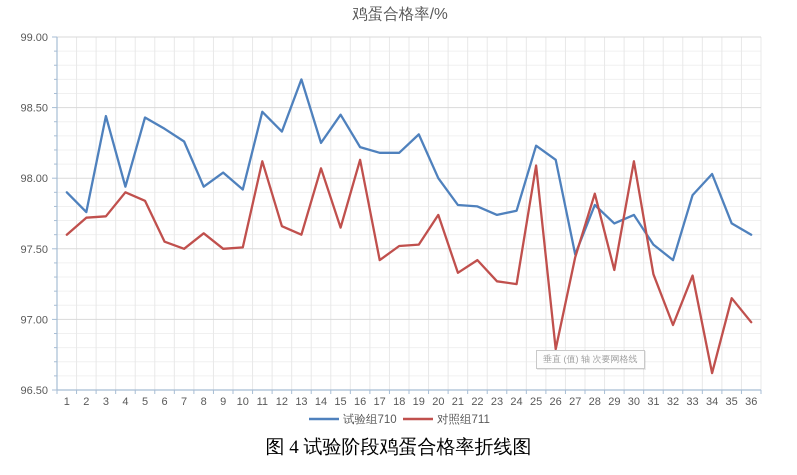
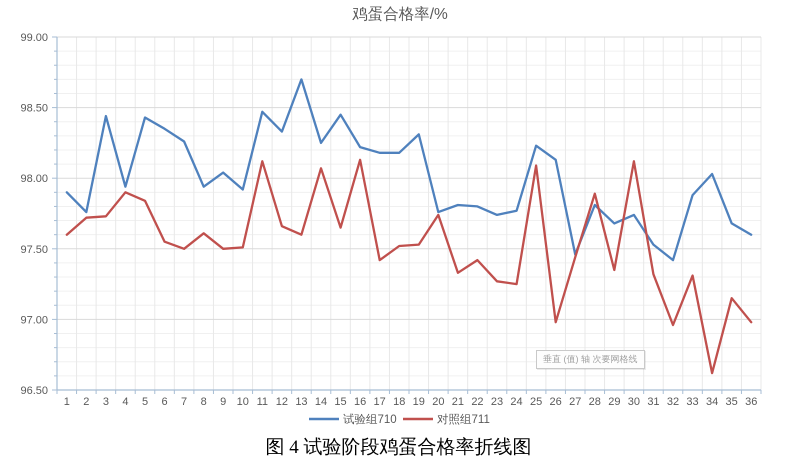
试验组710/20: 98.00 -> 97.76
对照组711/26: 96.79 -> 96.98
